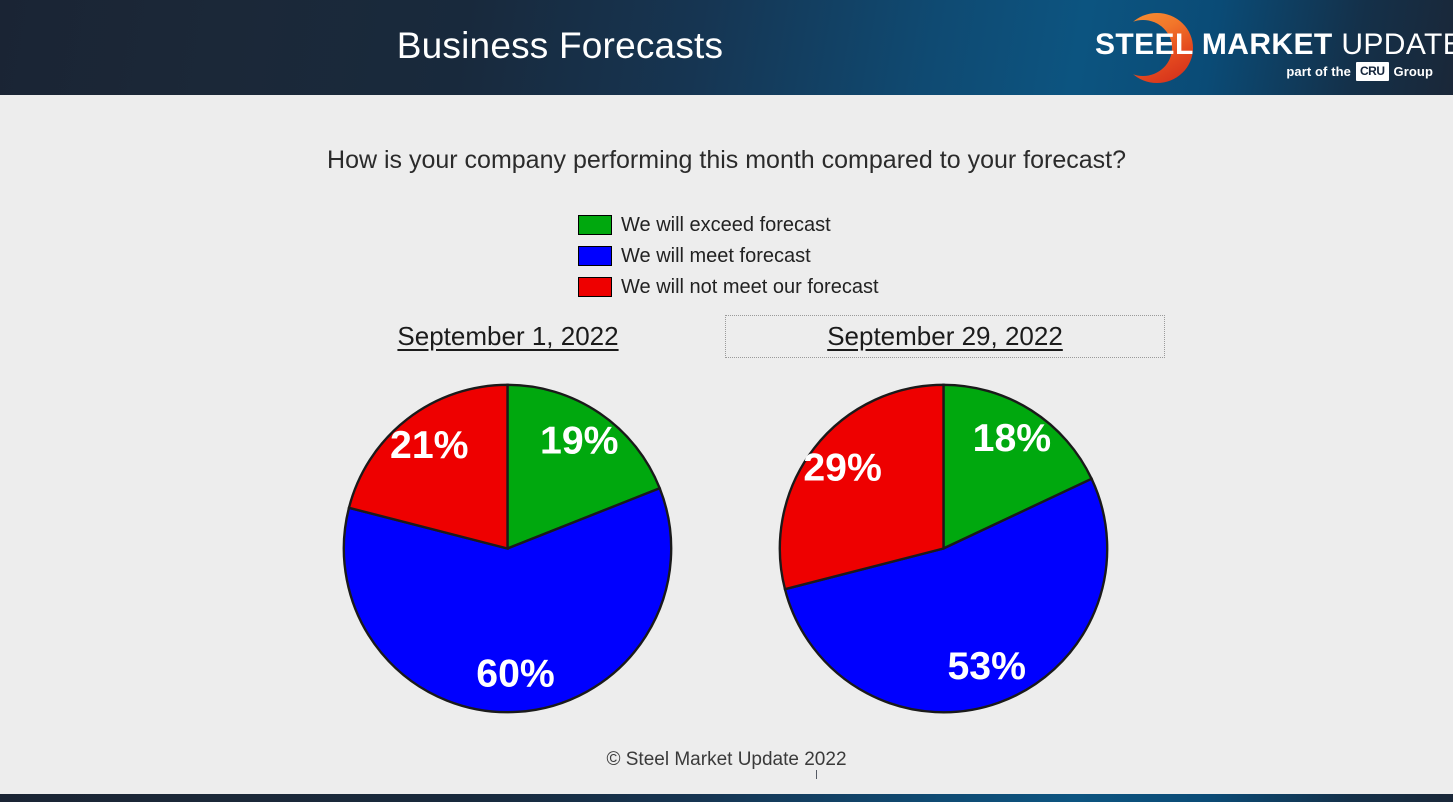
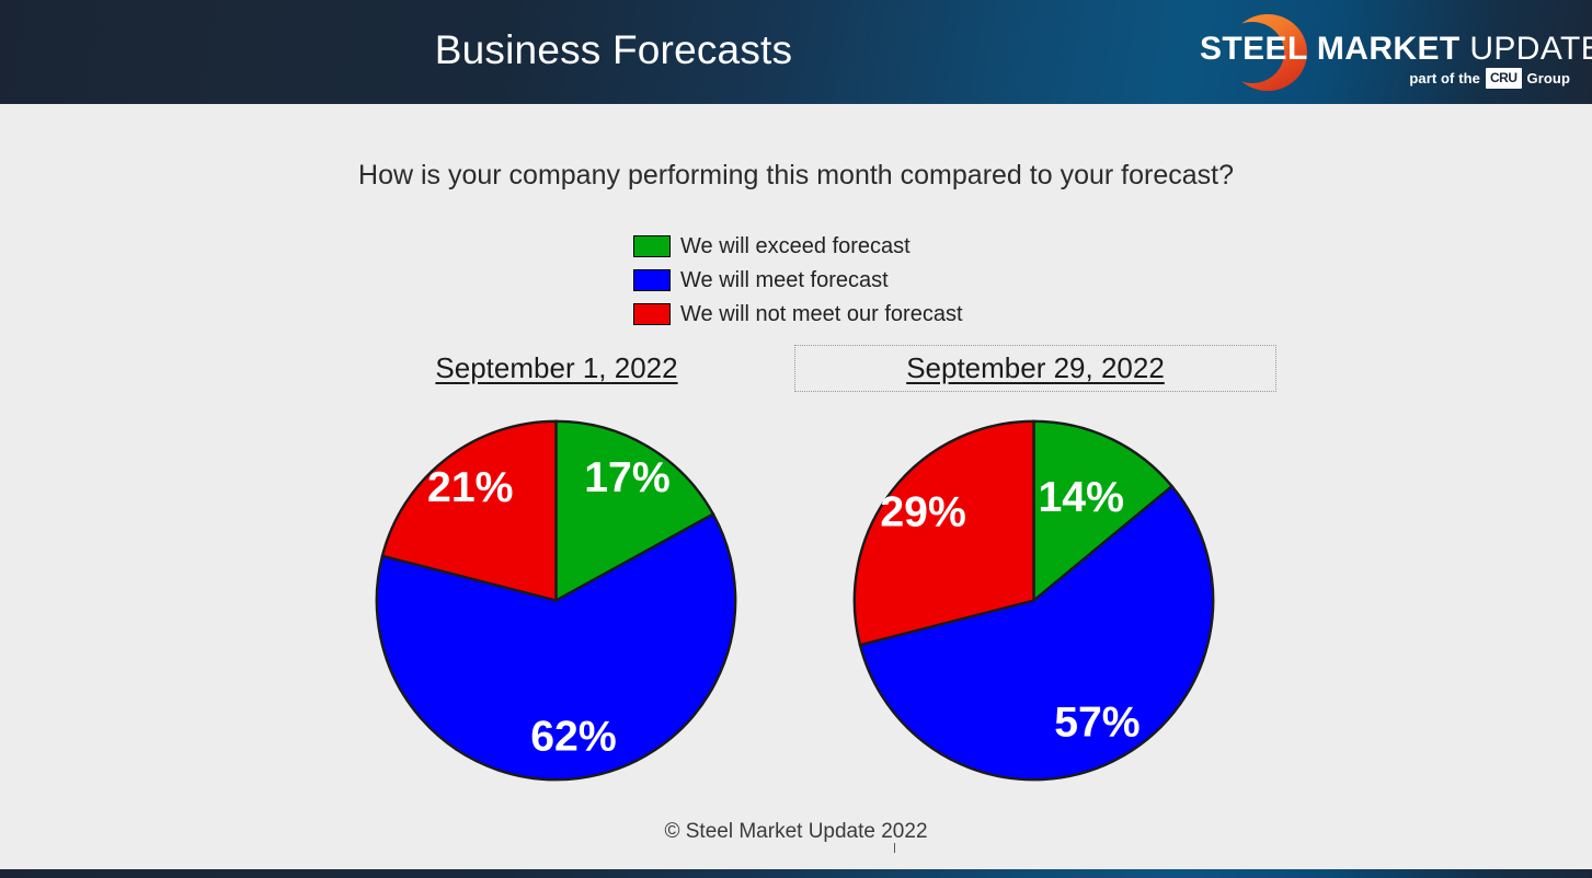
September 1, 2022/We will exceed forecast: 19% -> 17%
September 1, 2022/We will meet forecast: 60% -> 62%
September 29, 2022/We will exceed forecast: 18% -> 14%
September 29, 2022/We will meet forecast: 53% -> 57%
